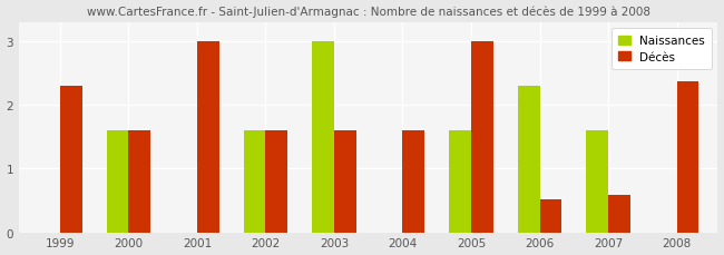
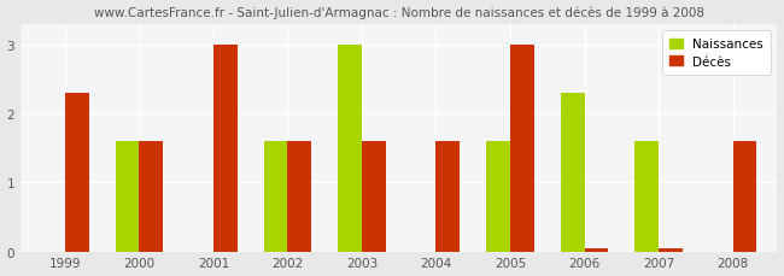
Décès/2006: 0.52 -> 0.05
Décès/2007: 0.58 -> 0.05
Décès/2008: 2.38 -> 1.60
